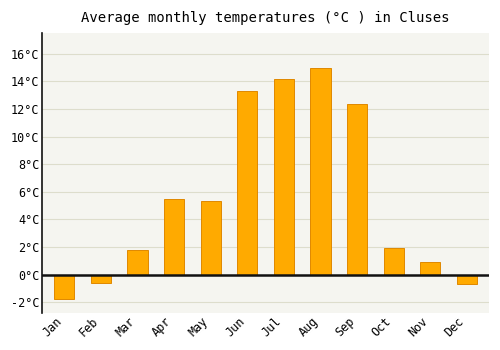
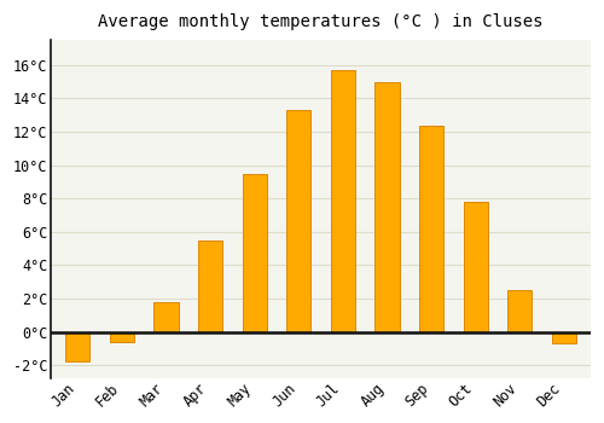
May: 5.3°C -> 9.5°C
Jul: 14.2°C -> 15.7°C
Oct: 1.9°C -> 7.8°C
Nov: 0.9°C -> 2.5°C
